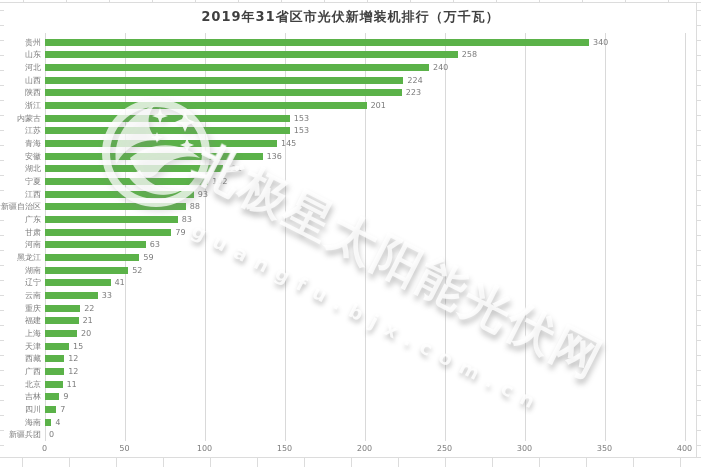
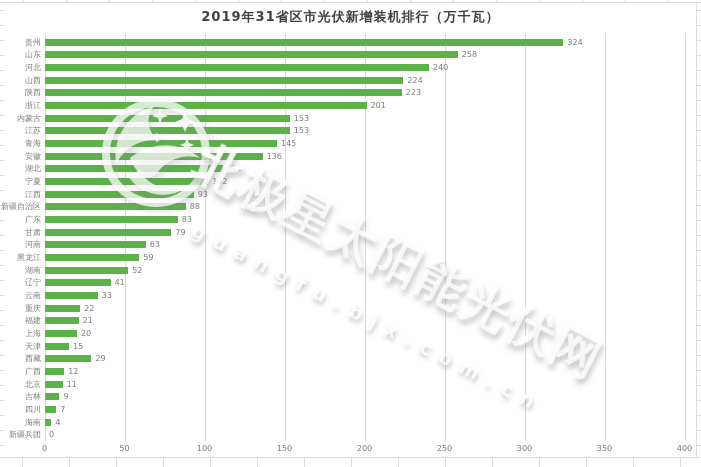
贵州: 340 -> 324
西藏: 12 -> 29
